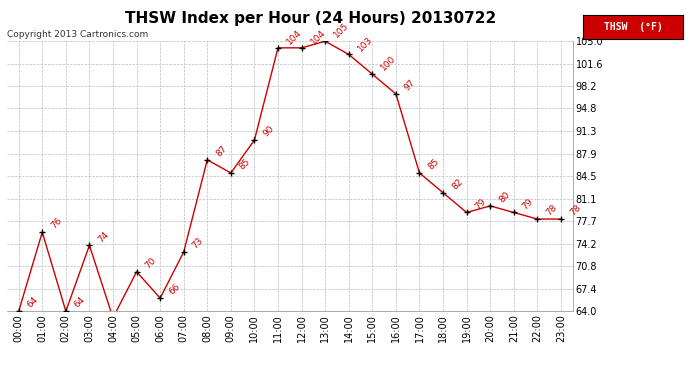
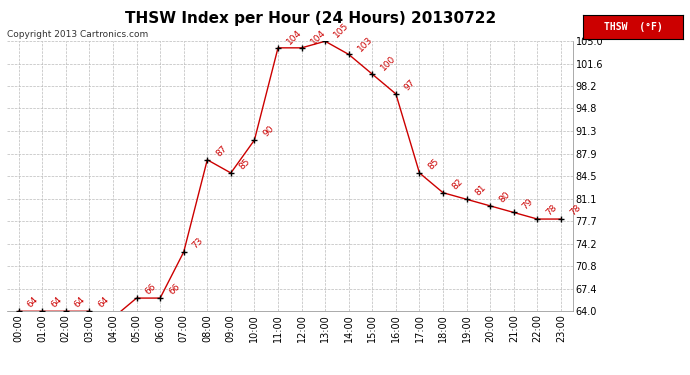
01:00: 76 -> 64
03:00: 74 -> 64
05:00: 70 -> 66
19:00: 79 -> 81
